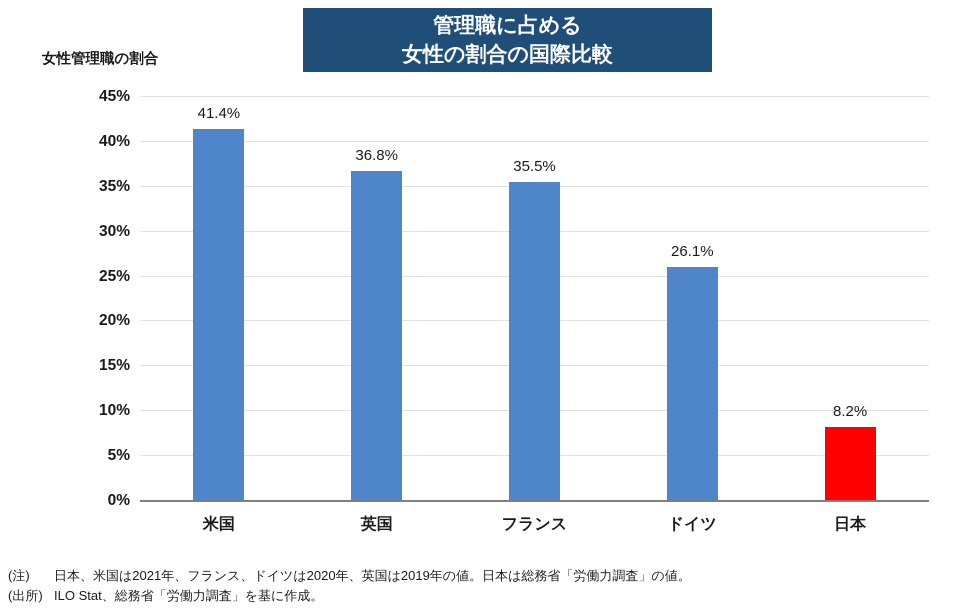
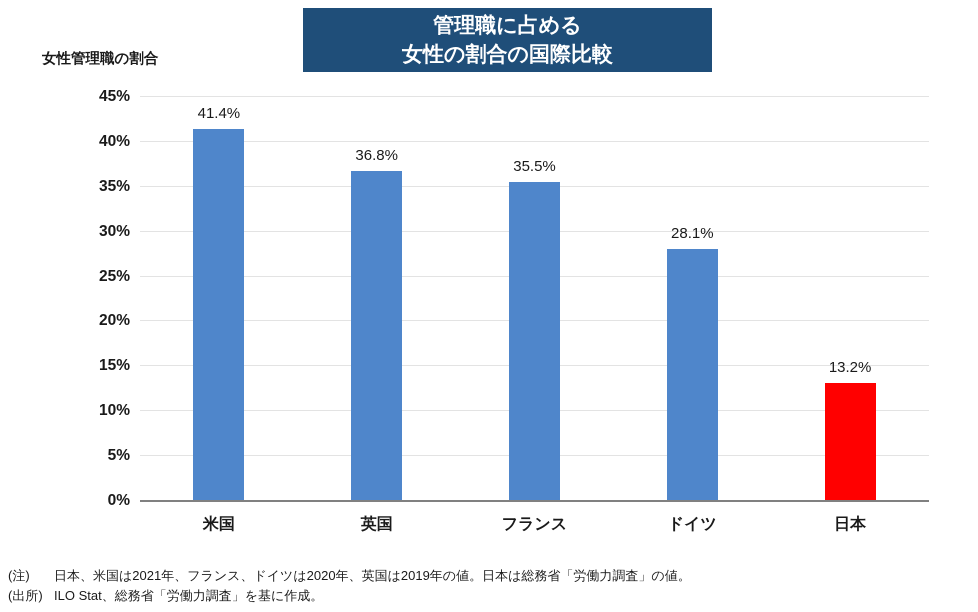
ドイツ: 26.1% -> 28.1%
日本: 8.2% -> 13.2%
